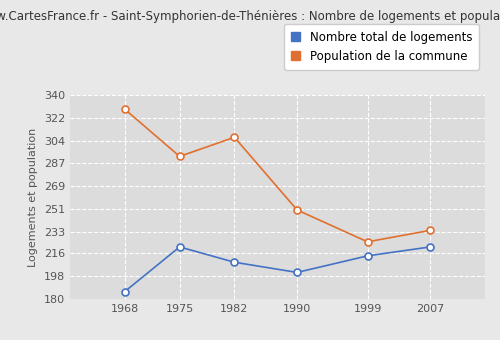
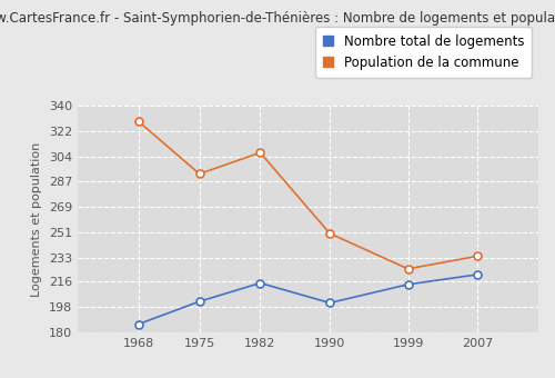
Nombre total de logements/1975: 221 -> 202
Nombre total de logements/1982: 209 -> 215
